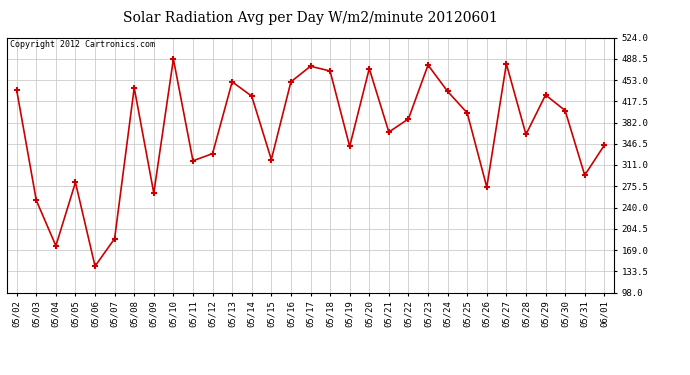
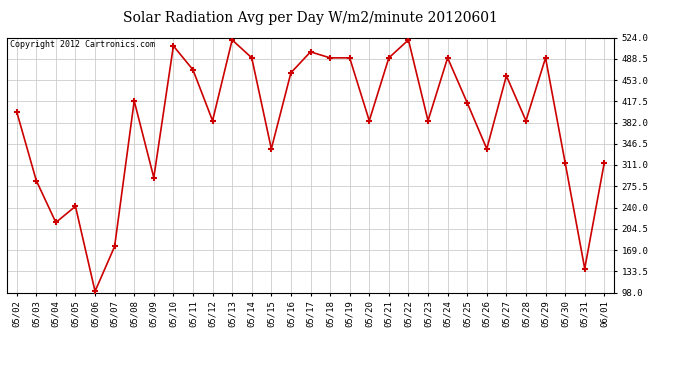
05/02: 436 -> 400
05/03: 252 -> 285
05/04: 176 -> 215
05/05: 282 -> 242
05/06: 142 -> 100
05/07: 188 -> 175
05/08: 440 -> 418
05/09: 264 -> 290
05/10: 488 -> 510
05/11: 318 -> 470
05/12: 330 -> 385
05/13: 450 -> 520
05/14: 426 -> 490
05/15: 320 -> 338
05/16: 450 -> 465
05/17: 476 -> 500
05/18: 468 -> 490
05/19: 342 -> 490
05/20: 472 -> 385
05/21: 366 -> 490
05/22: 388 -> 520
05/23: 478 -> 385
05/24: 434 -> 490
05/25: 398 -> 415
05/26: 274 -> 338
05/27: 480 -> 460
05/28: 362 -> 385
05/29: 428 -> 490
05/30: 402 -> 315
05/31: 294 -> 138
06/01: 344 -> 315
